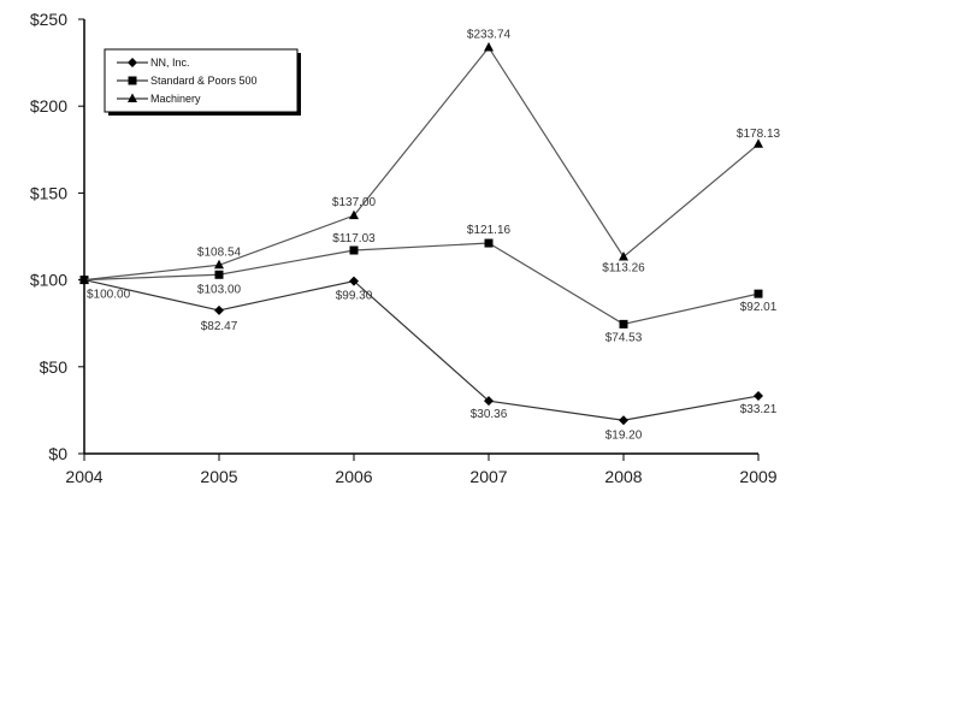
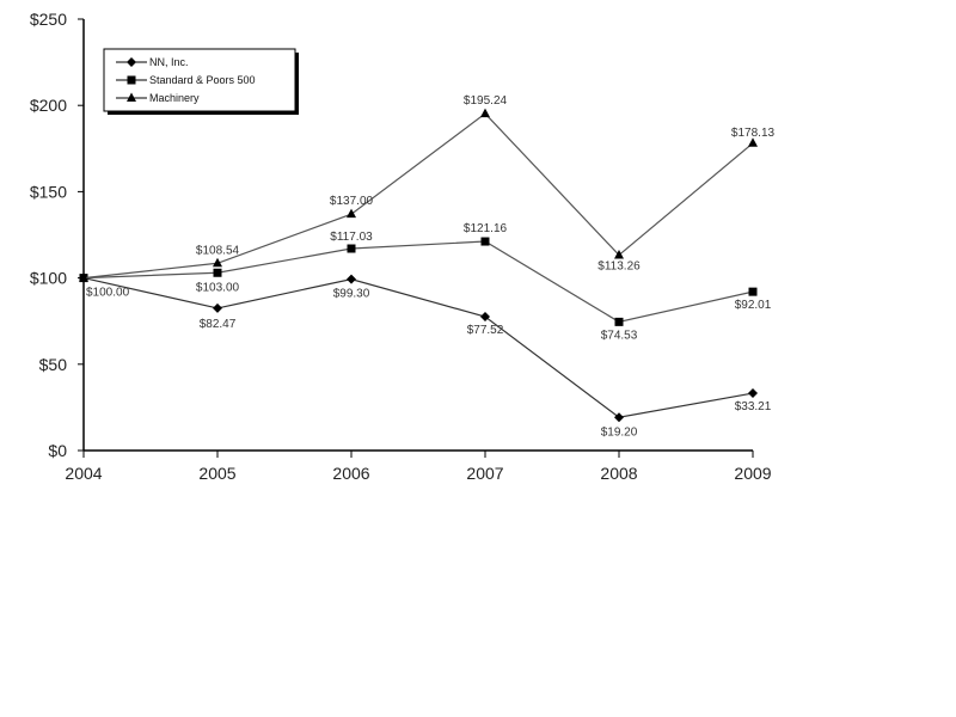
NN, Inc./2007: $30.36 -> $77.52
Machinery/2007: $233.74 -> $195.24
